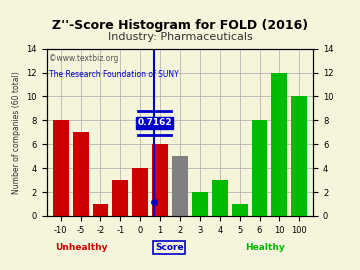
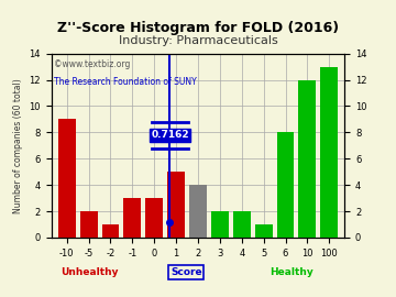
-10: 8 -> 9
-5: 7 -> 2
0: 4 -> 3
1: 6 -> 5
2: 5 -> 4
4: 3 -> 2
100: 10 -> 13
